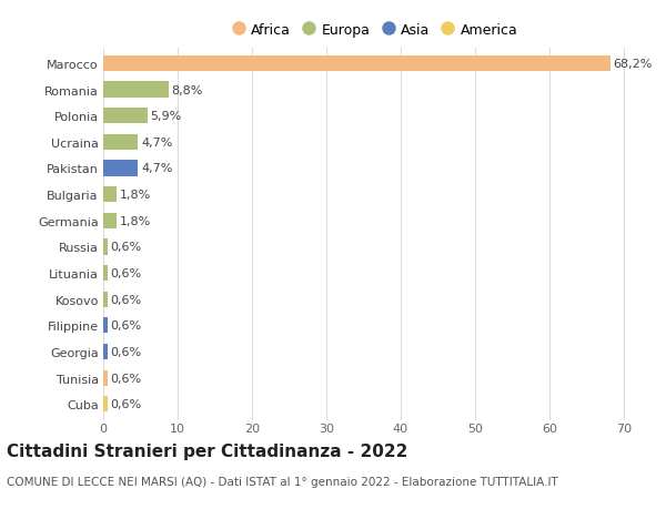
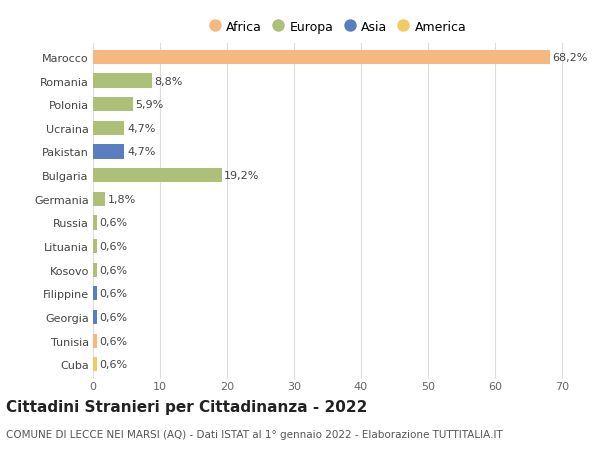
Bulgaria: 1,8% -> 19,2%
